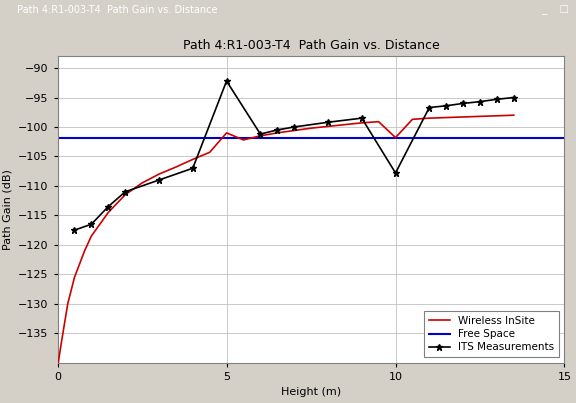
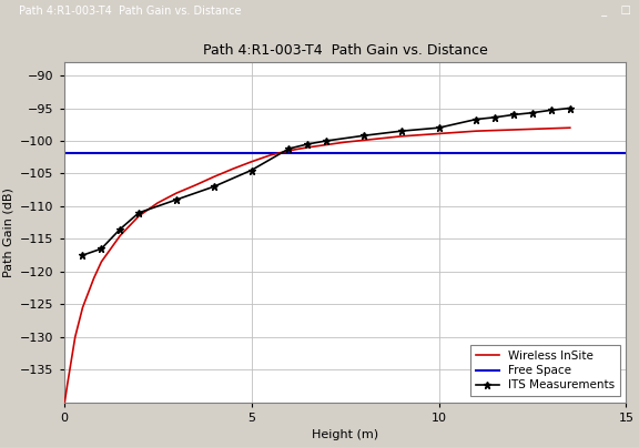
Wireless InSite/5: -101.0 -> -103.2
ITS Measurements/5: -92.2 -> -104.5
Wireless InSite/10: -101.8 -> -98.9
ITS Measurements/10: -107.8 -> -98.0
